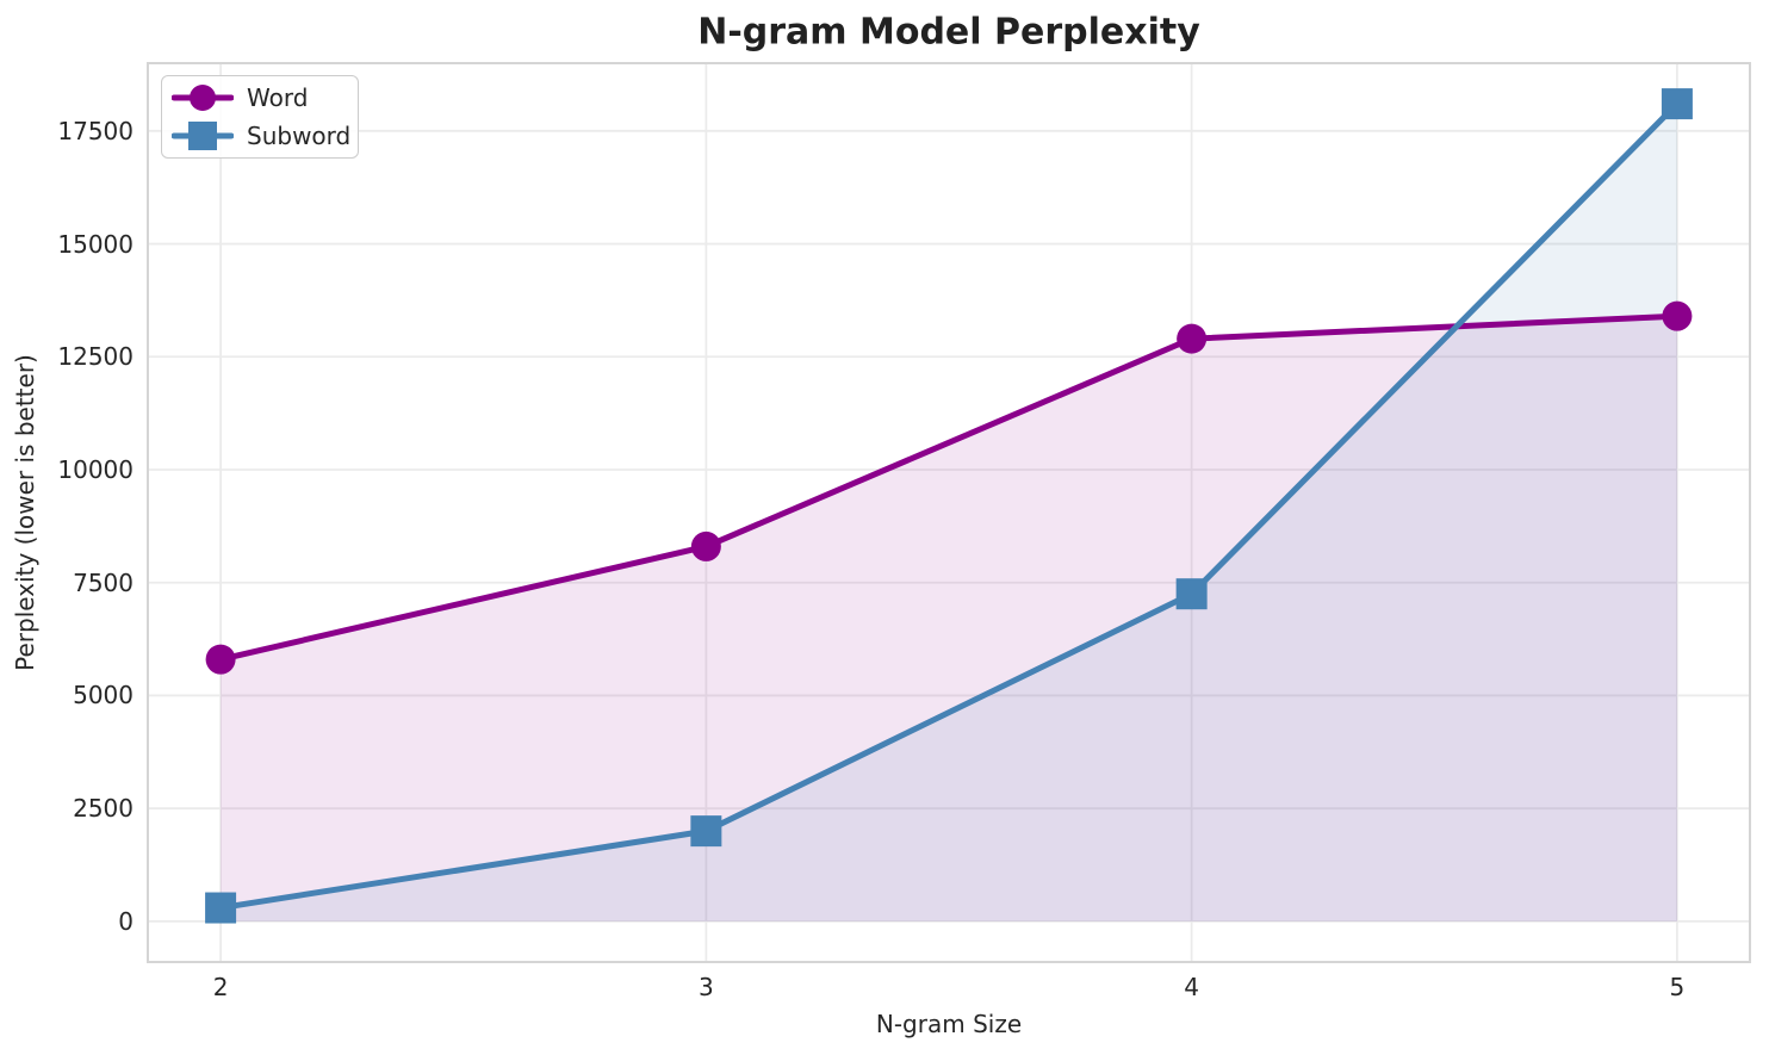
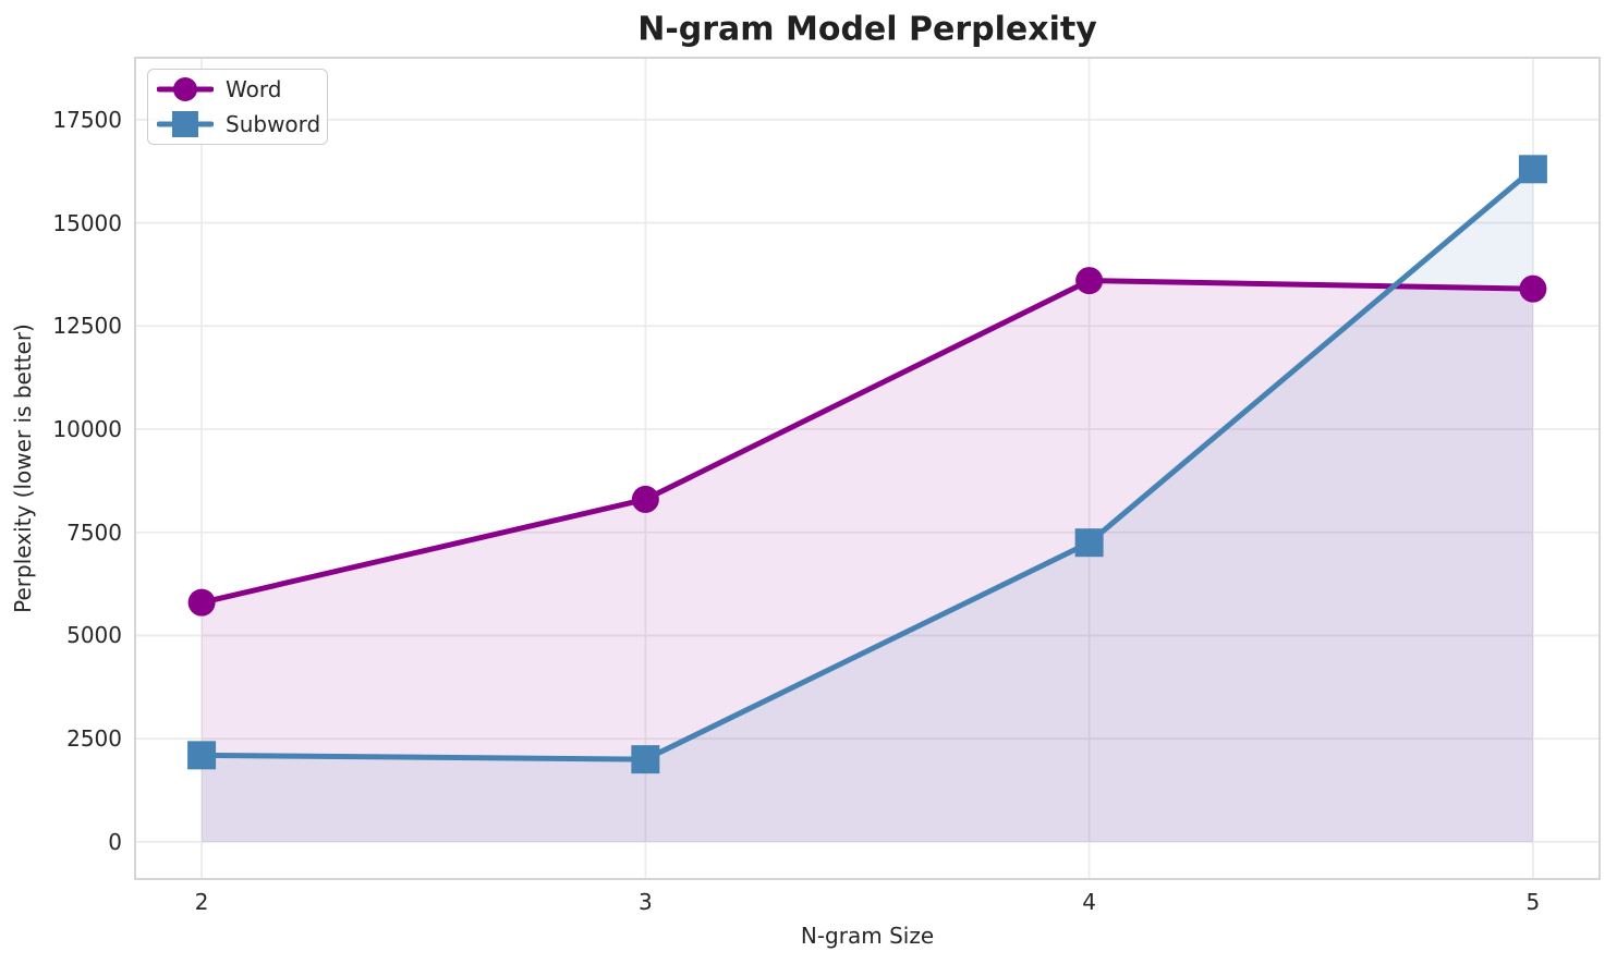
Subword/2: 300 -> 2100
Word/4: 12900 -> 13600
Subword/5: 18100 -> 16300
